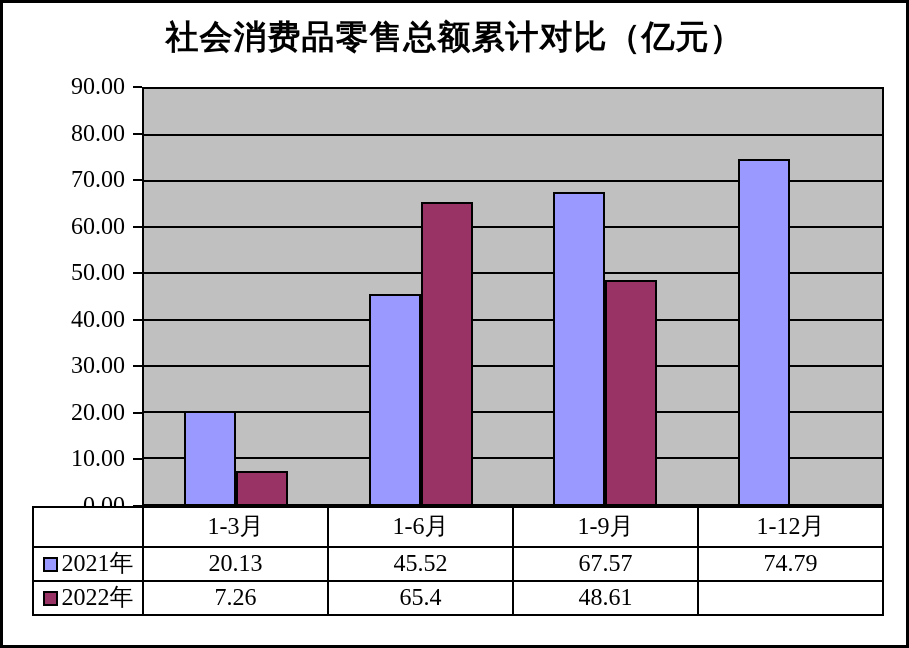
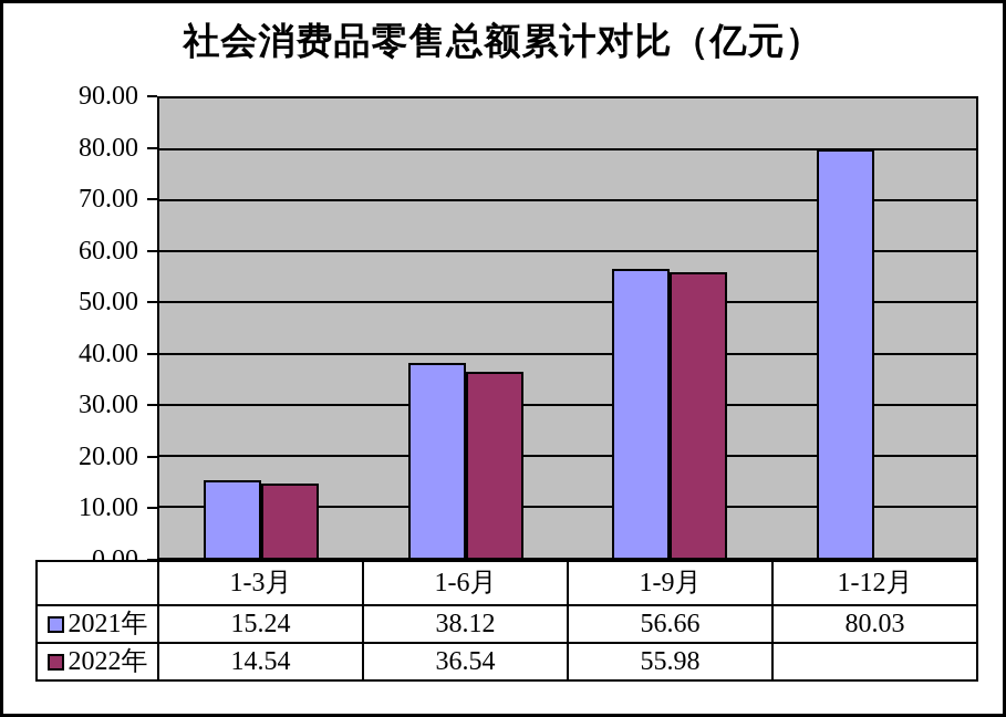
2021年/1-3月: 20.13 -> 15.24
2022年/1-3月: 7.26 -> 14.54
2021年/1-6月: 45.52 -> 38.12
2022年/1-6月: 65.4 -> 36.54
2021年/1-9月: 67.57 -> 56.66
2022年/1-9月: 48.61 -> 55.98
2021年/1-12月: 74.79 -> 80.03
